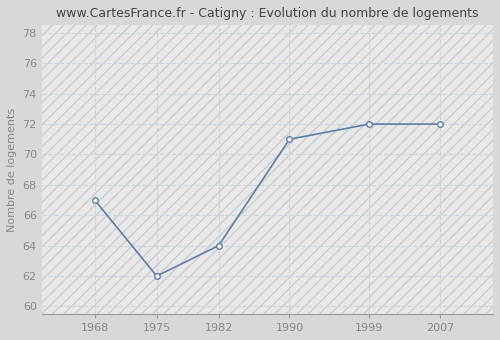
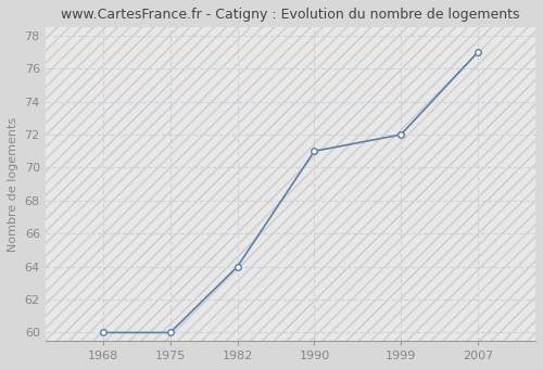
1968: 67 -> 60
1975: 62 -> 60
2007: 72 -> 77
